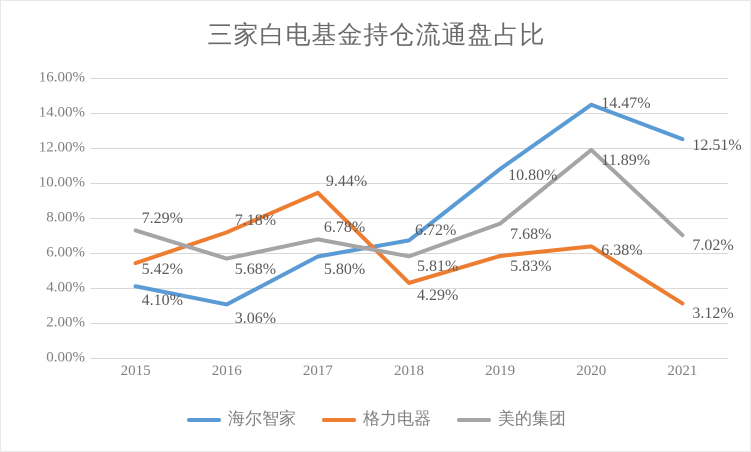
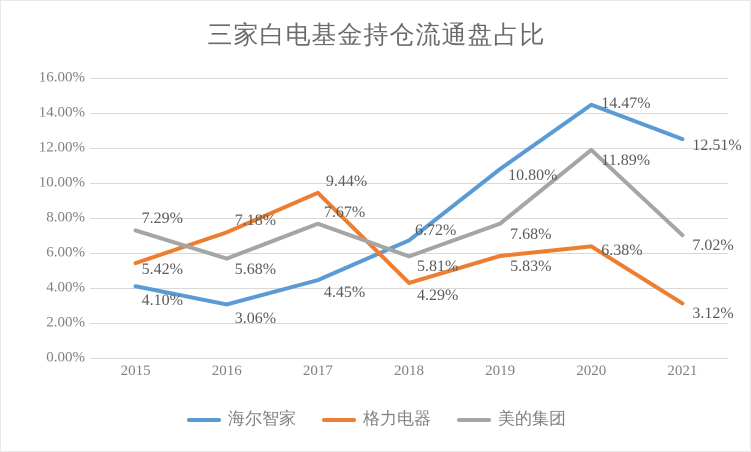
海尔智家/2017: 5.80% -> 4.45%
美的集团/2017: 6.78% -> 7.67%
